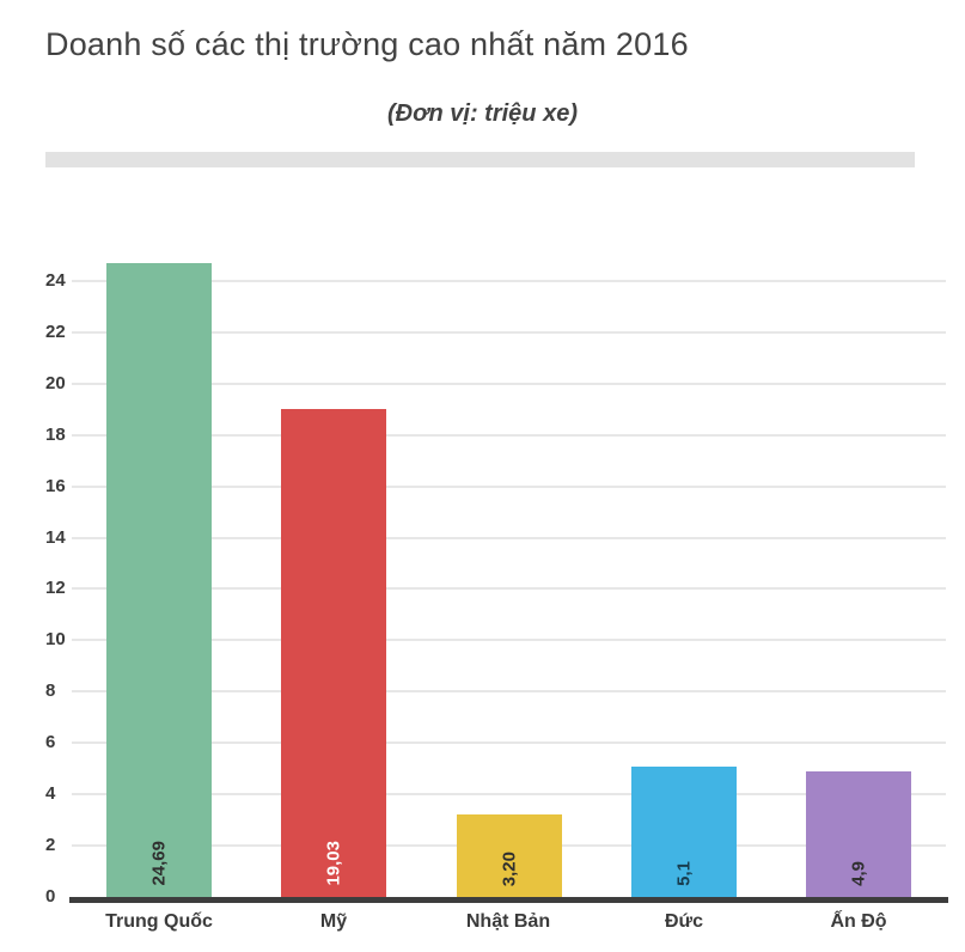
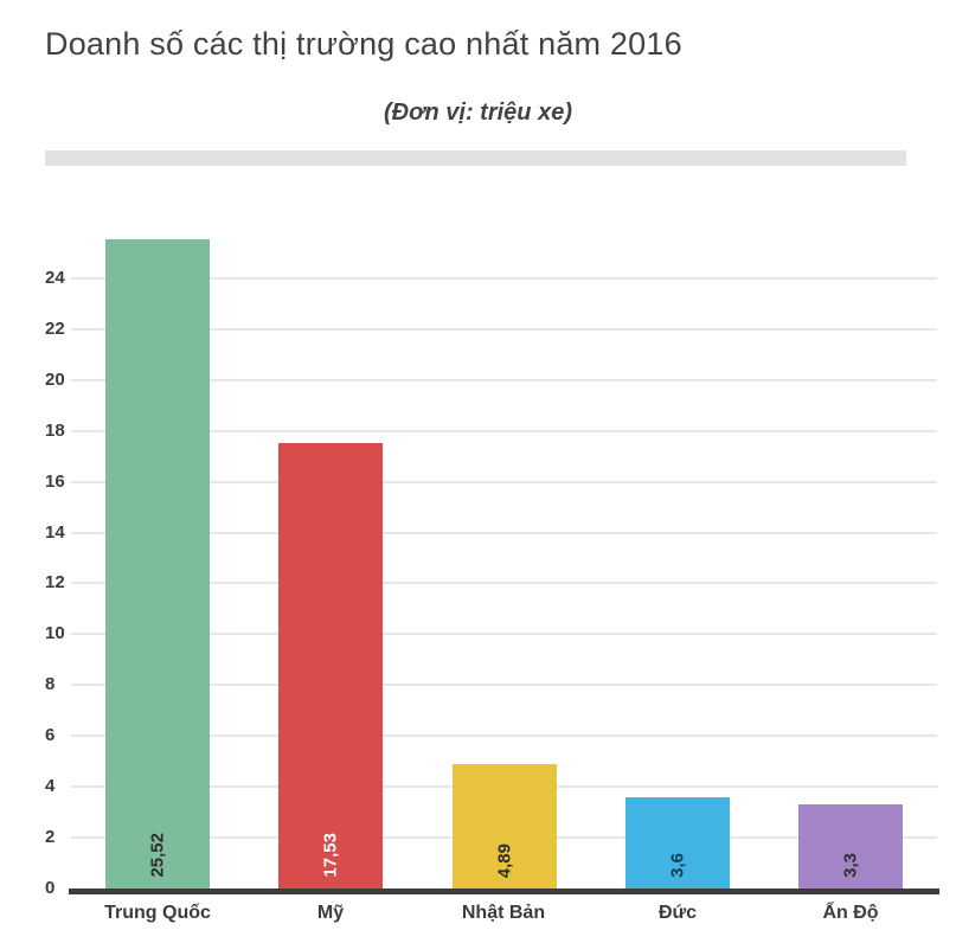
Trung Quốc: 24,69 -> 25,52
Mỹ: 19,03 -> 17,53
Nhật Bản: 3,20 -> 4,89
Đức: 5,1 -> 3,6
Ấn Độ: 4,9 -> 3,3
